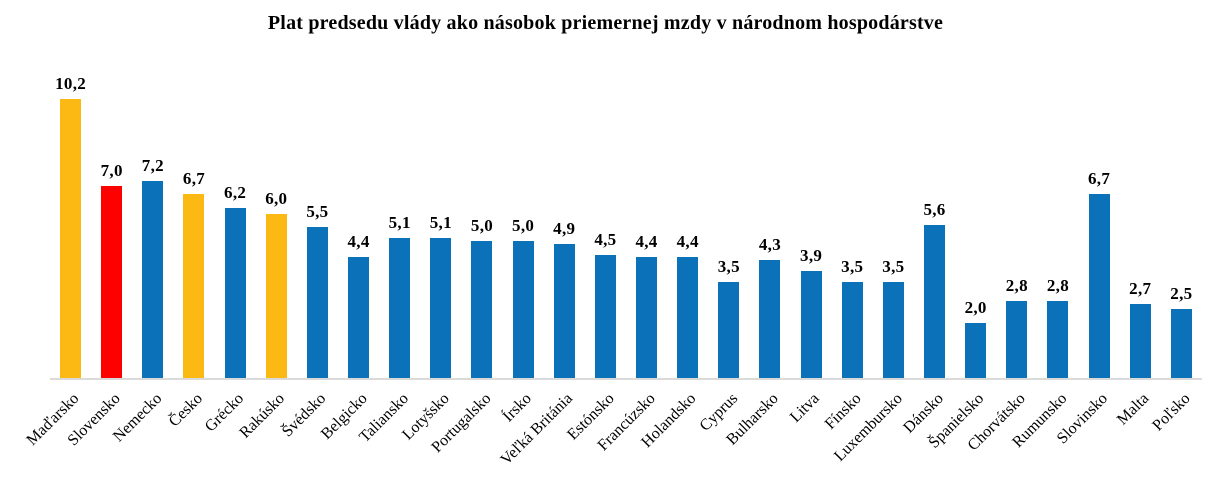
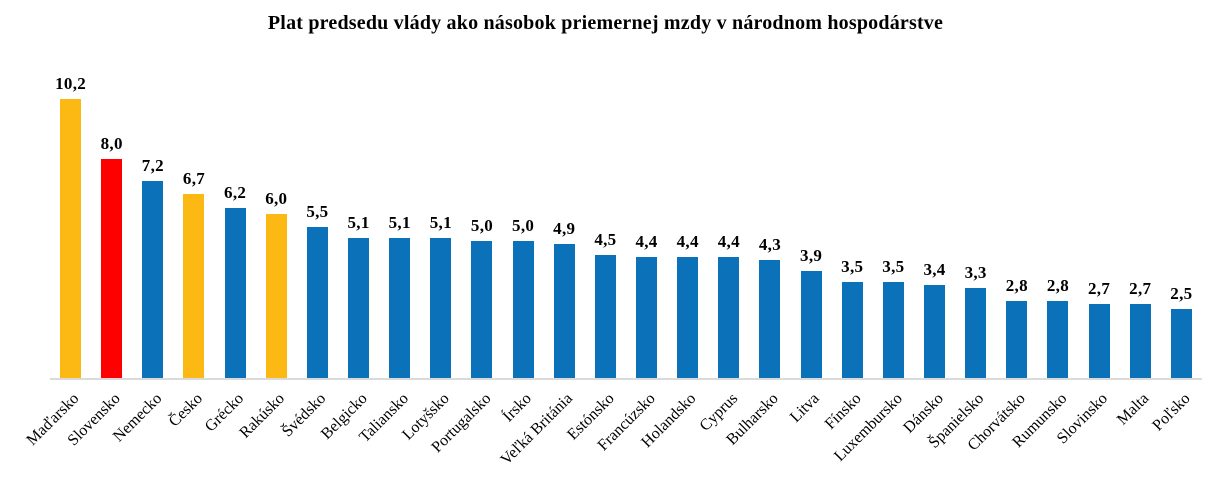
Slovensko: 7,0 -> 8,0
Belgicko: 4,4 -> 5,1
Cyprus: 3,5 -> 4,4
Dánsko: 5,6 -> 3,4
Španielsko: 2,0 -> 3,3
Slovinsko: 6,7 -> 2,7
